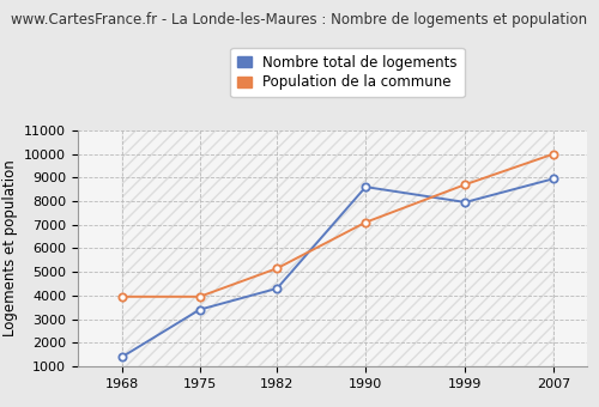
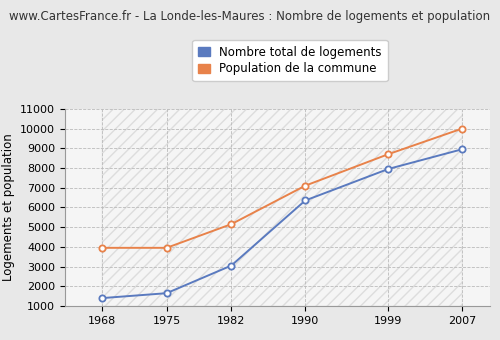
Nombre total de logements/1975: 3400 -> 1600
Nombre total de logements/1982: 4300 -> 3000
Nombre total de logements/1990: 8600 -> 6400
